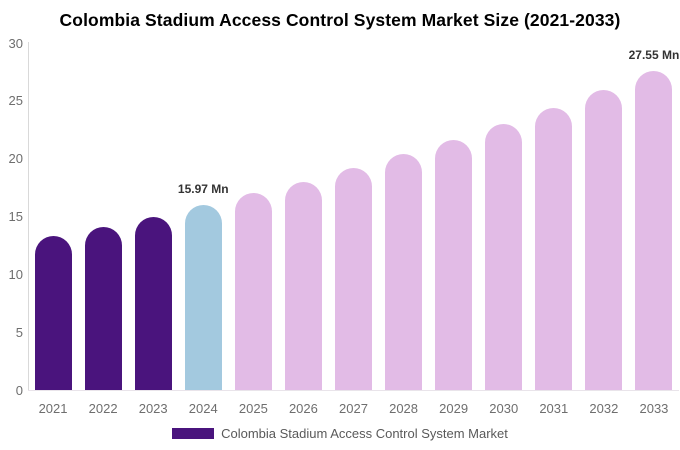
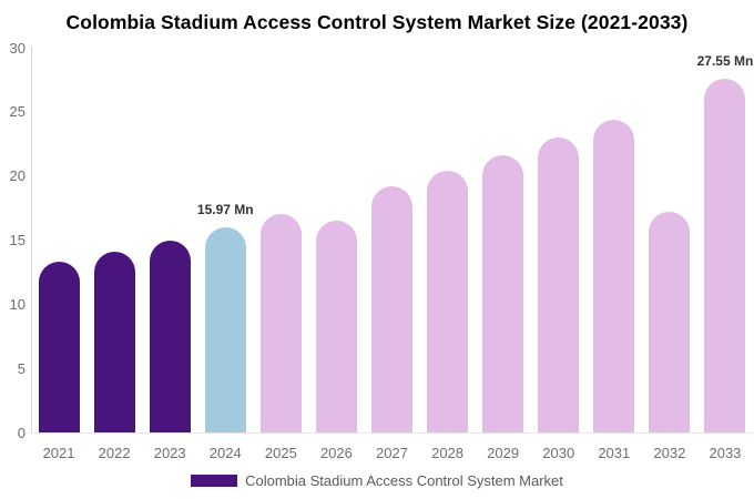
2026: 18.0 -> 16.5
2032: 25.9 -> 17.2
